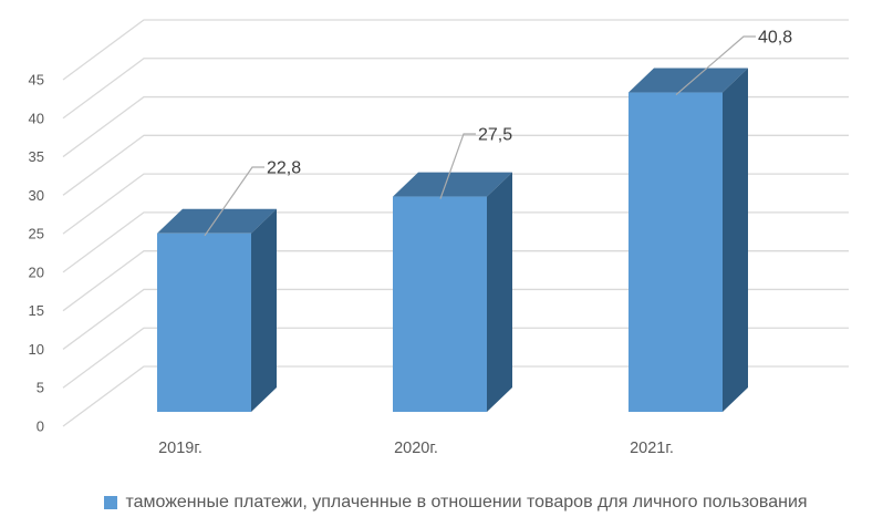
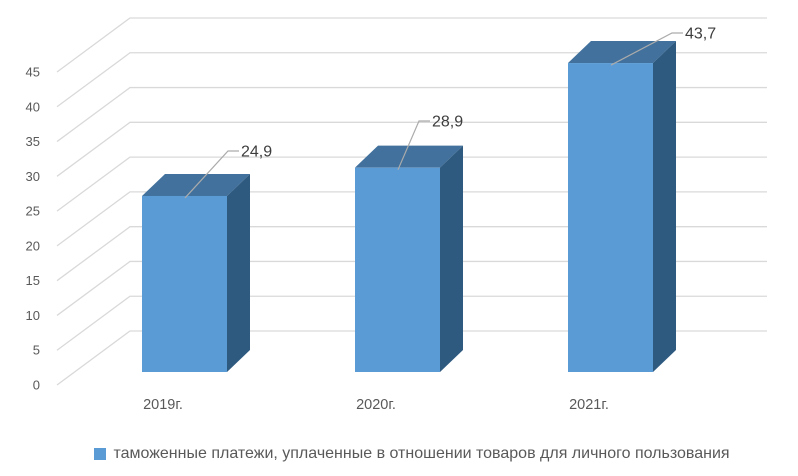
2019г.: 22,8 -> 24,9
2020г.: 27,5 -> 28,9
2021г.: 40,8 -> 43,7
